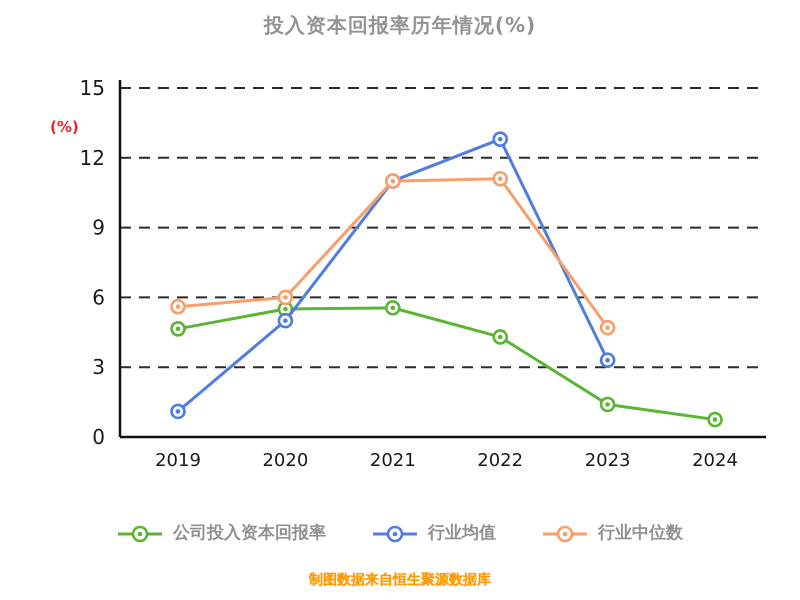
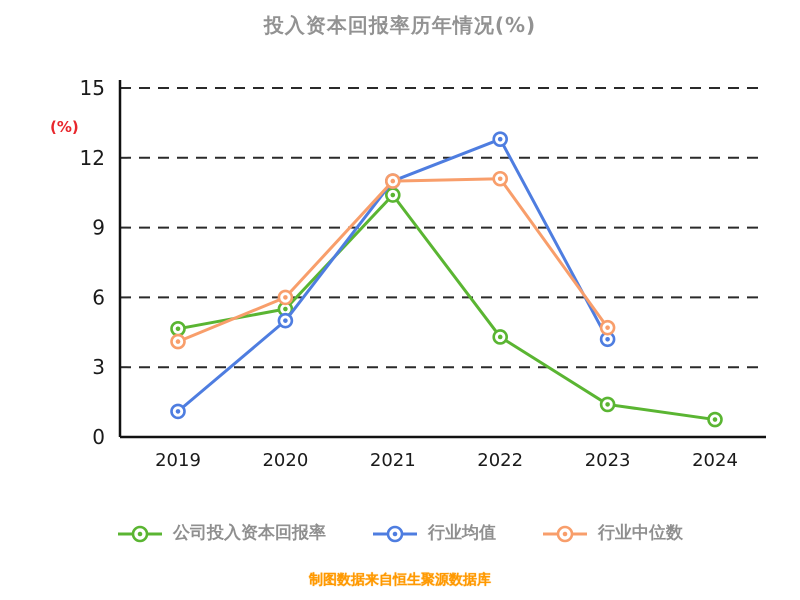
行业中位数/2019: 5.6 -> 4.1
公司投入资本回报率/2021: 5.5 -> 10.4
行业均值/2023: 3.3 -> 4.2
